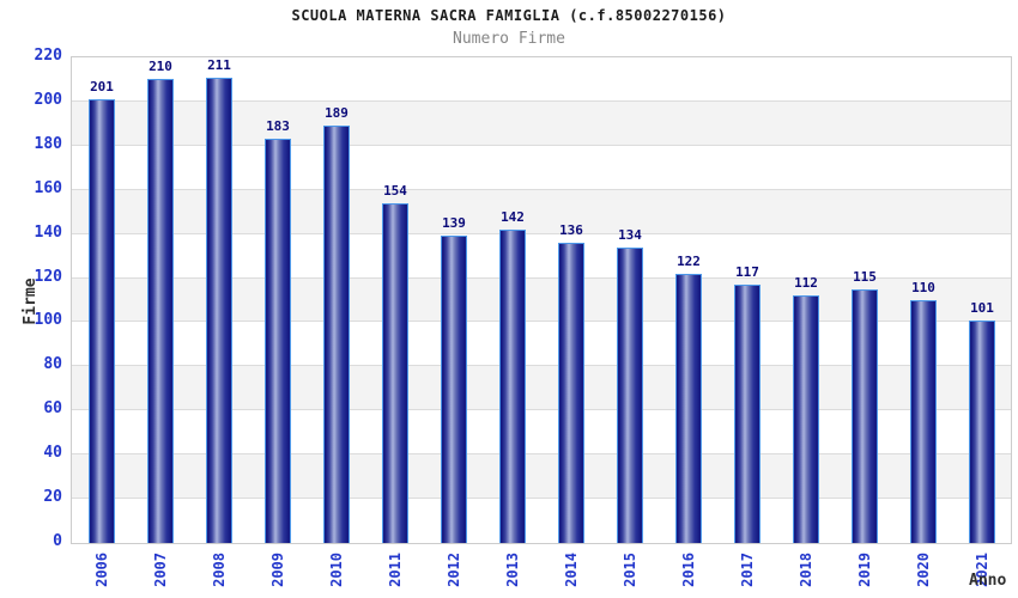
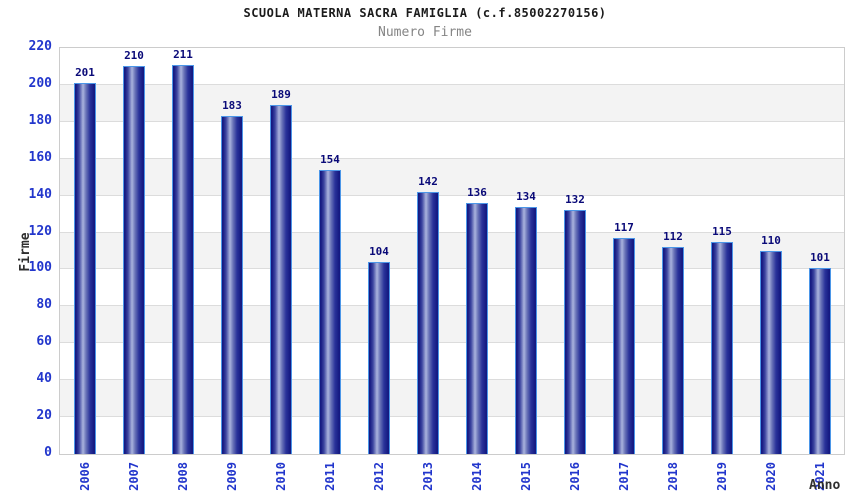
2012: 139 -> 104
2016: 122 -> 132
